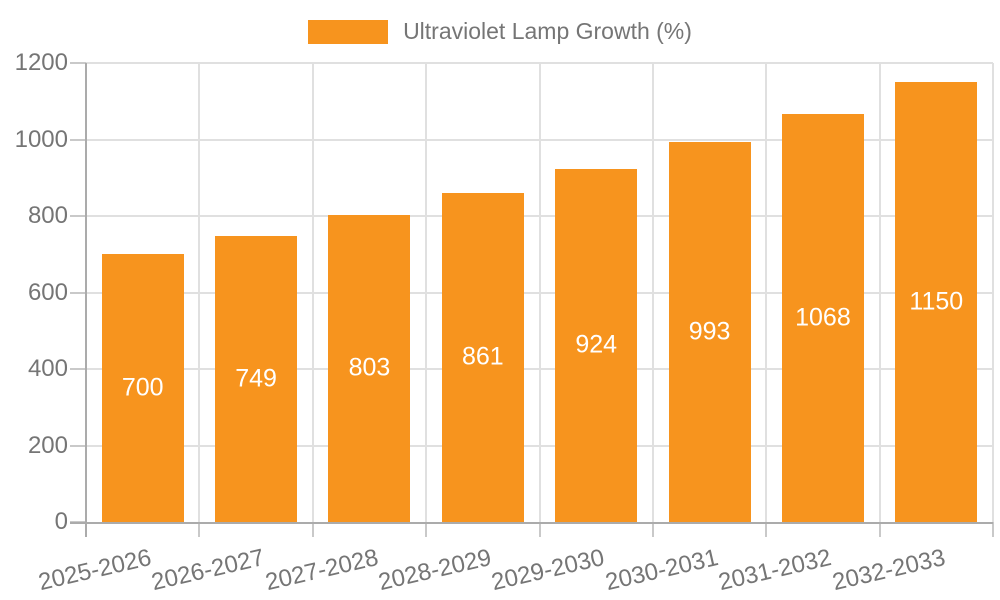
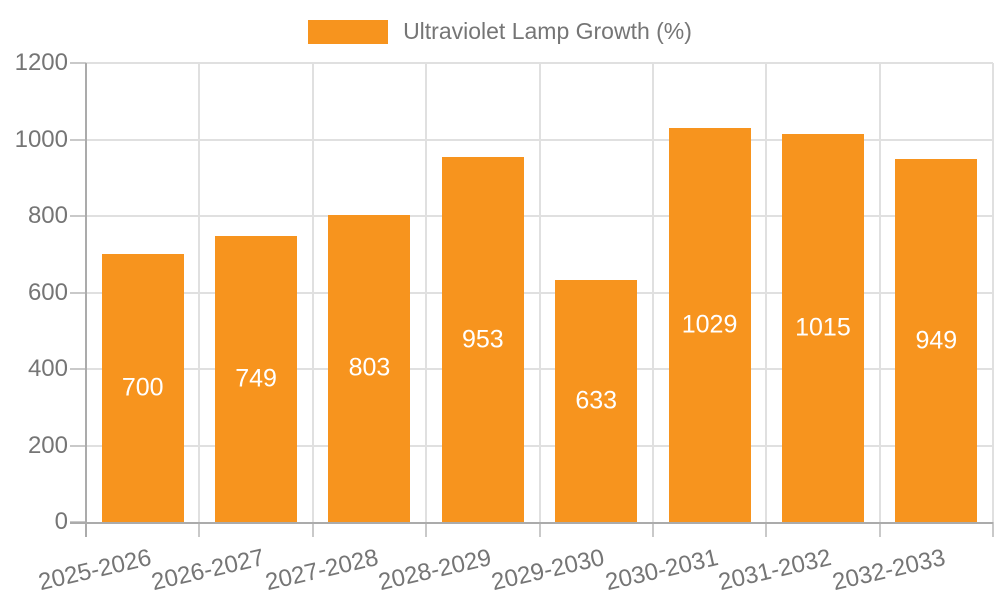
2028-2029: 861 -> 953
2029-2030: 924 -> 633
2030-2031: 993 -> 1029
2031-2032: 1068 -> 1015
2032-2033: 1150 -> 949
